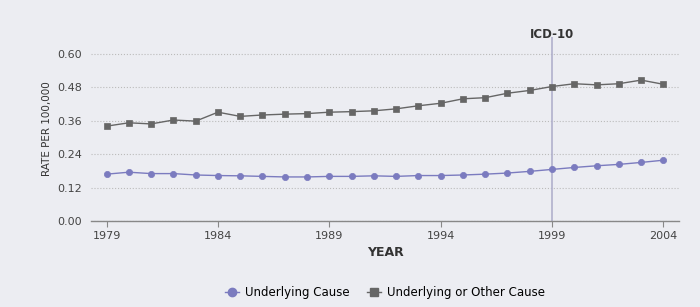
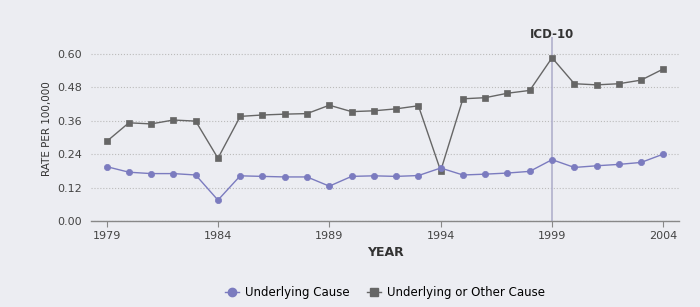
Underlying Cause/1979: 0.168 -> 0.195
Underlying or Other Cause/1979: 0.340 -> 0.285
Underlying Cause/1984: 0.163 -> 0.075
Underlying or Other Cause/1984: 0.390 -> 0.225
Underlying Cause/1989: 0.160 -> 0.125
Underlying or Other Cause/1989: 0.390 -> 0.415
Underlying Cause/1994: 0.163 -> 0.190
Underlying or Other Cause/1994: 0.422 -> 0.180
Underlying Cause/1999: 0.185 -> 0.220
Underlying or Other Cause/1999: 0.482 -> 0.585
Underlying Cause/2004: 0.218 -> 0.240
Underlying or Other Cause/2004: 0.490 -> 0.545
